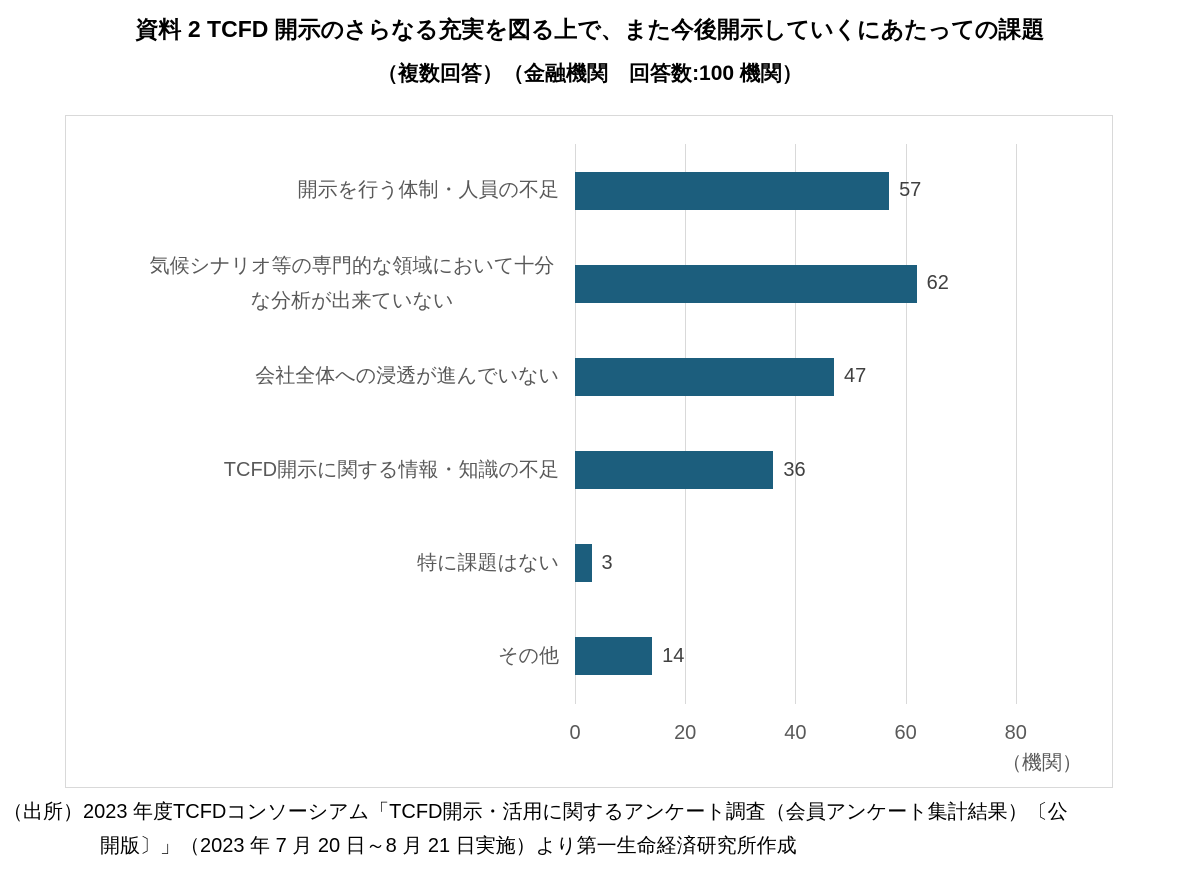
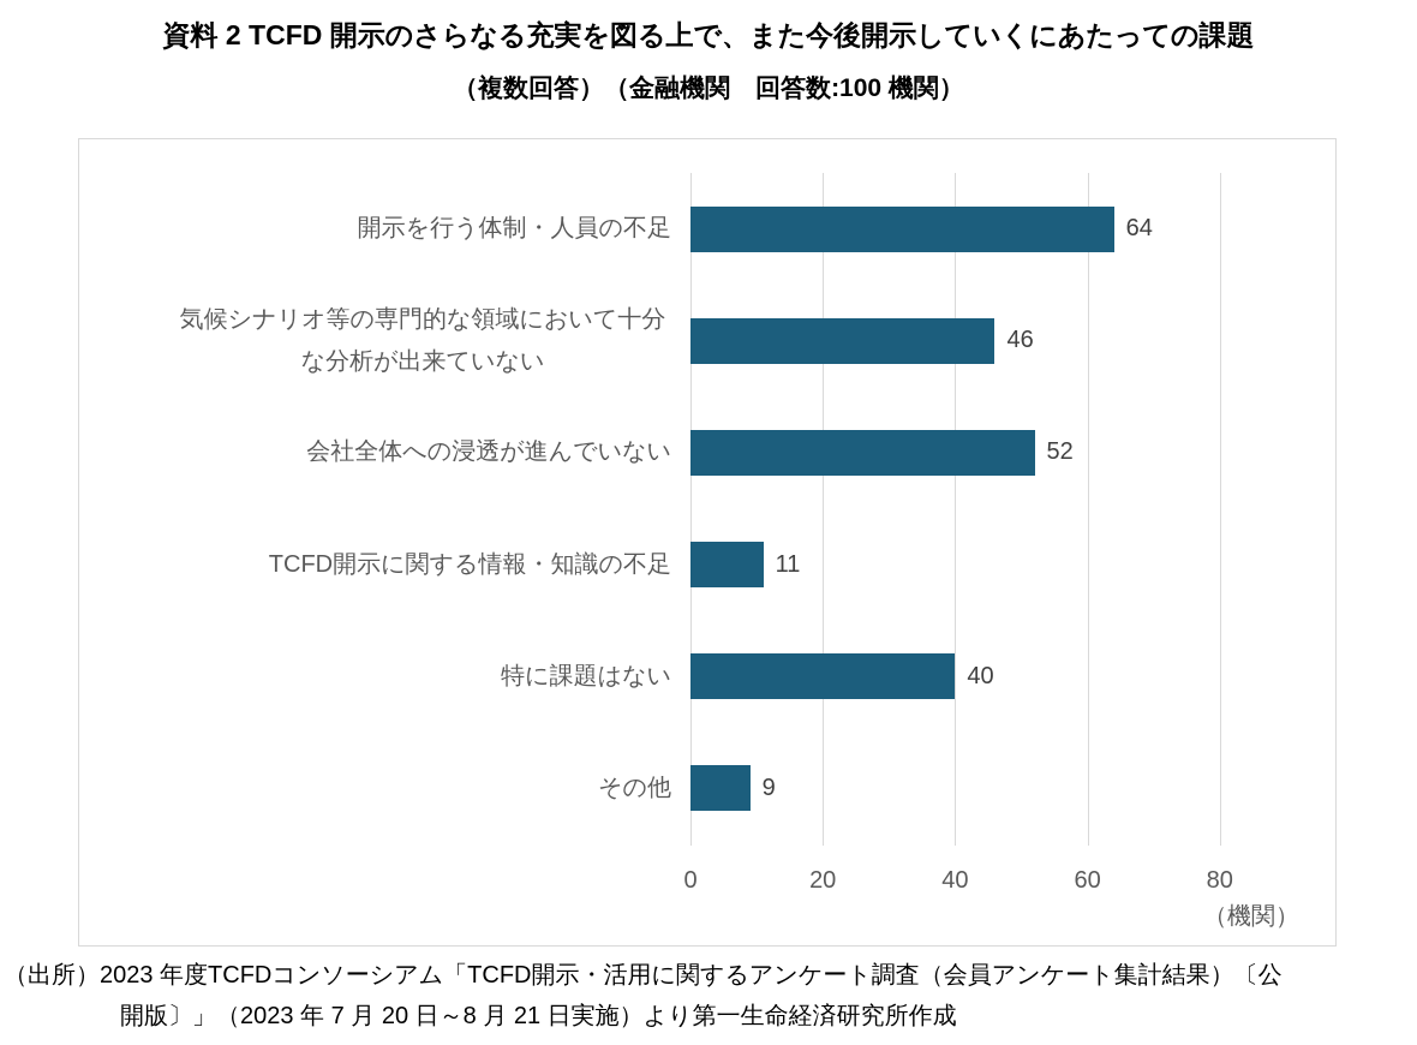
開示を行う体制・人員の不足: 57 -> 64
気候シナリオ等の専門的な領域において十分な分析が出来ていない: 62 -> 46
会社全体への浸透が進んでいない: 47 -> 52
TCFD開示に関する情報・知識の不足: 36 -> 11
特に課題はない: 3 -> 40
その他: 14 -> 9
